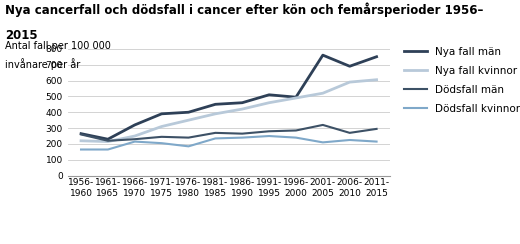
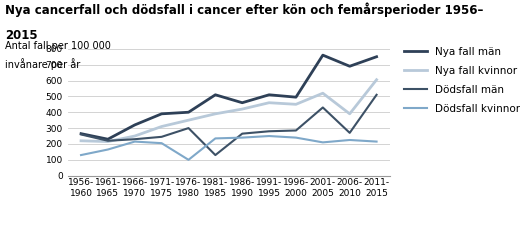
Dödsfall kvinnor/1956- 1960: 160 -> 130
Dödsfall män/1976- 1980: 240 -> 300
Dödsfall kvinnor/1976- 1980: 180 -> 100
Nya fall män/1981- 1985: 450 -> 510
Dödsfall män/1981- 1985: 270 -> 130
Nya fall kvinnor/1996- 2000: 490 -> 450
Dödsfall män/2001- 2005: 320 -> 430
Nya fall kvinnor/2006- 2010: 590 -> 390
Dödsfall män/2011- 2015: 300 -> 510
